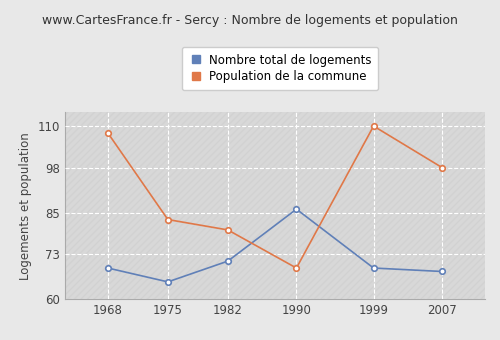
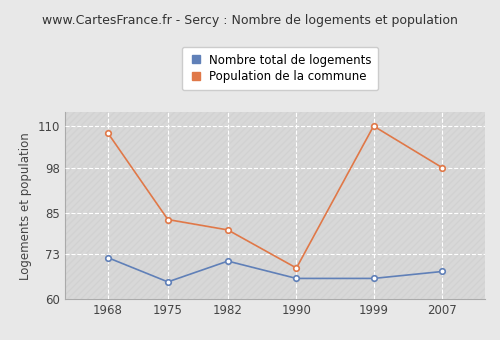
Nombre total de logements/1968: 69 -> 72
Nombre total de logements/1990: 86 -> 66
Nombre total de logements/1999: 69 -> 66
